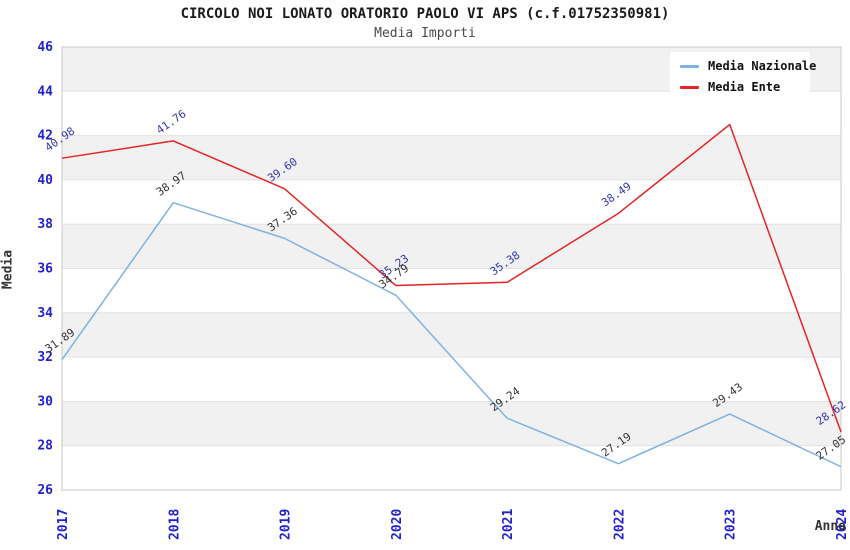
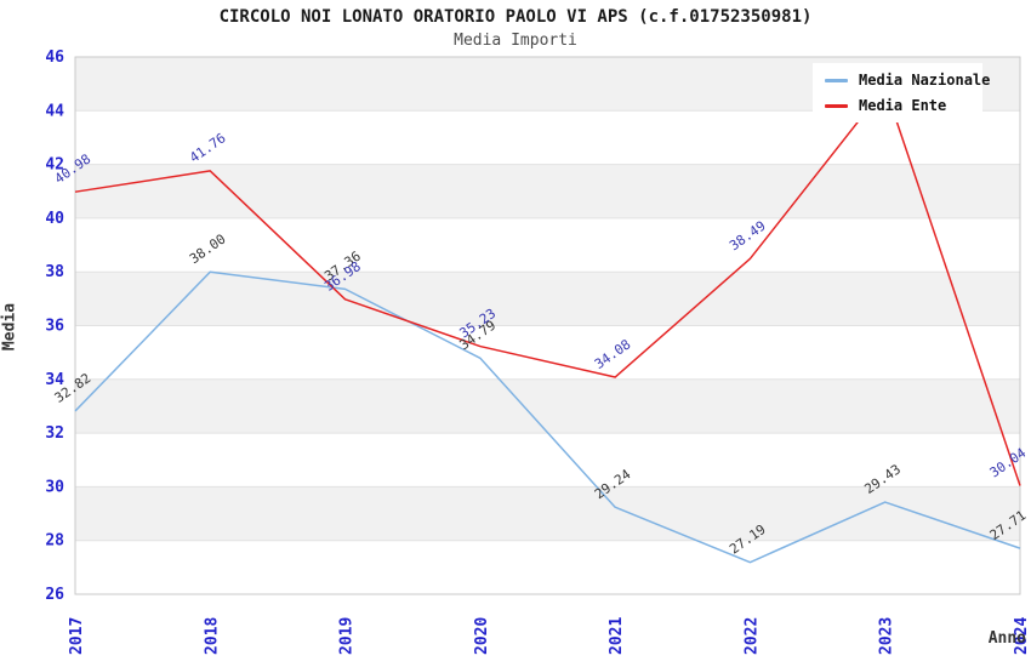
Media Nazionale/2017: 31.89 -> 32.82
Media Nazionale/2018: 38.97 -> 38.00
Media Ente/2019: 39.60 -> 36.98
Media Ente/2021: 35.38 -> 34.08
Media Ente/2023: 42.5 -> 44.9
Media Nazionale/2024: 27.05 -> 27.71
Media Ente/2024: 28.62 -> 30.04
